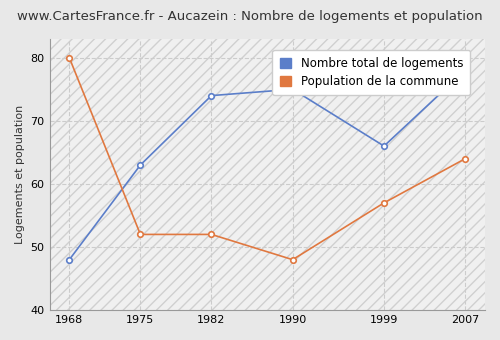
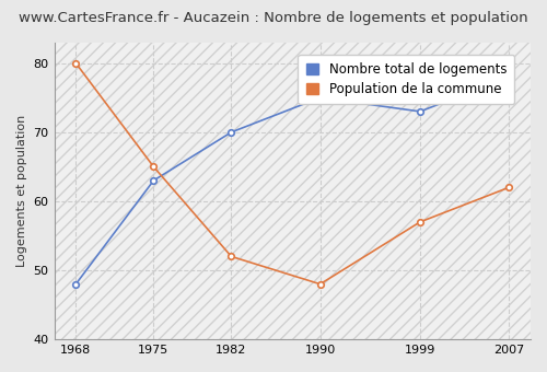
Population de la commune/1975: 52 -> 65
Nombre total de logements/1982: 74 -> 70
Nombre total de logements/1999: 66 -> 73
Population de la commune/2007: 64 -> 62
